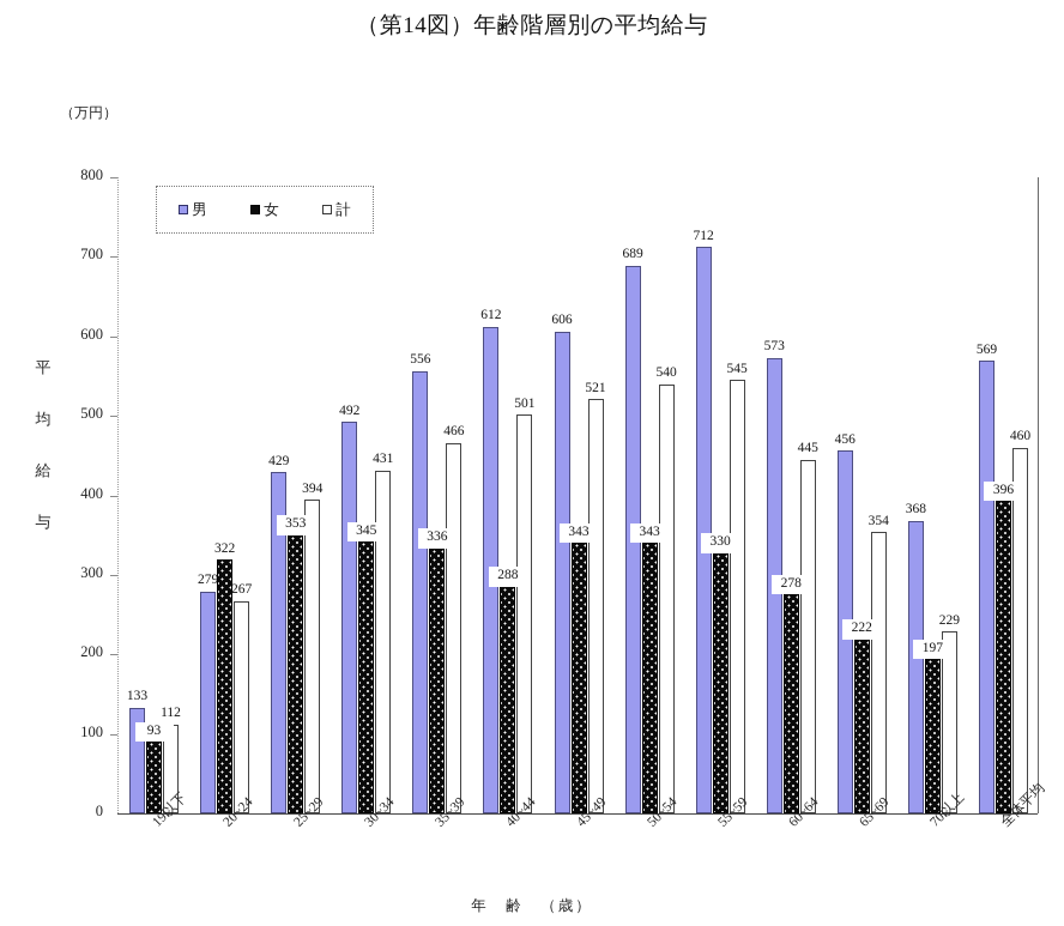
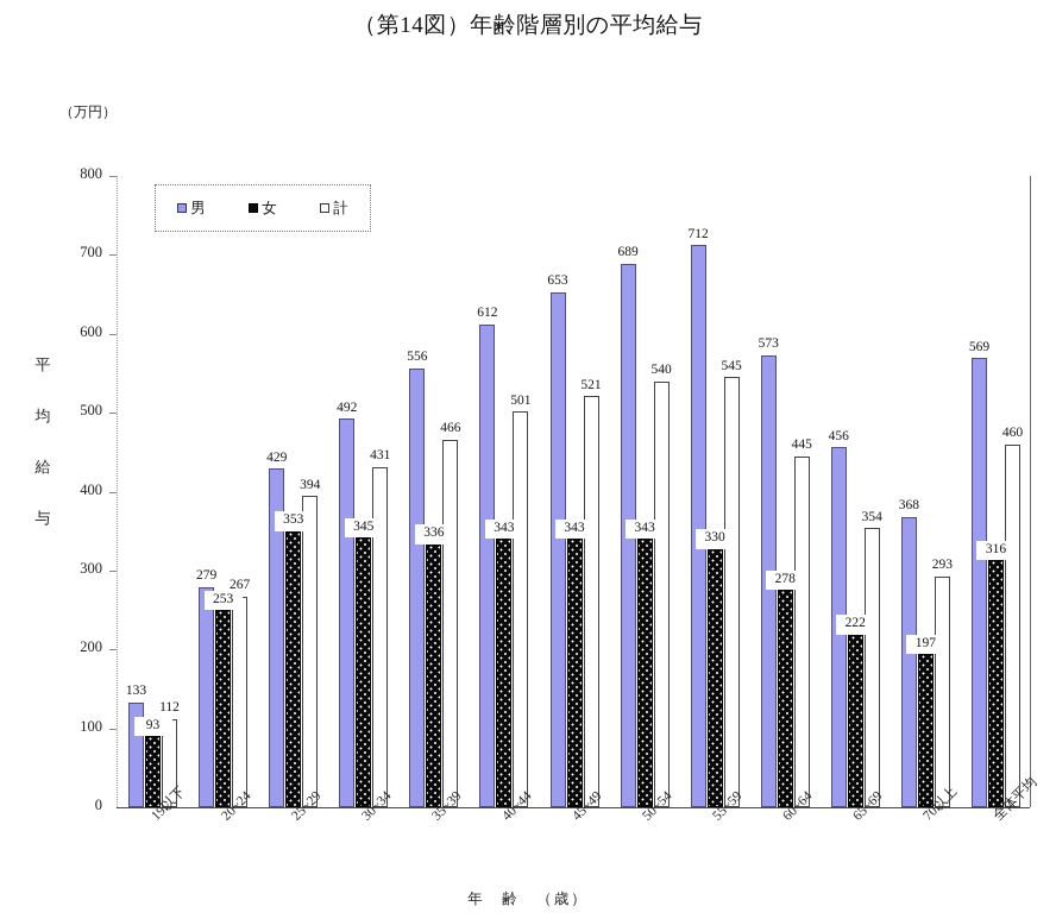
女/20~24: 322 -> 253
女/40~44: 288 -> 343
男/45~49: 606 -> 653
計/70以上: 229 -> 293
女/全体平均: 396 -> 316
